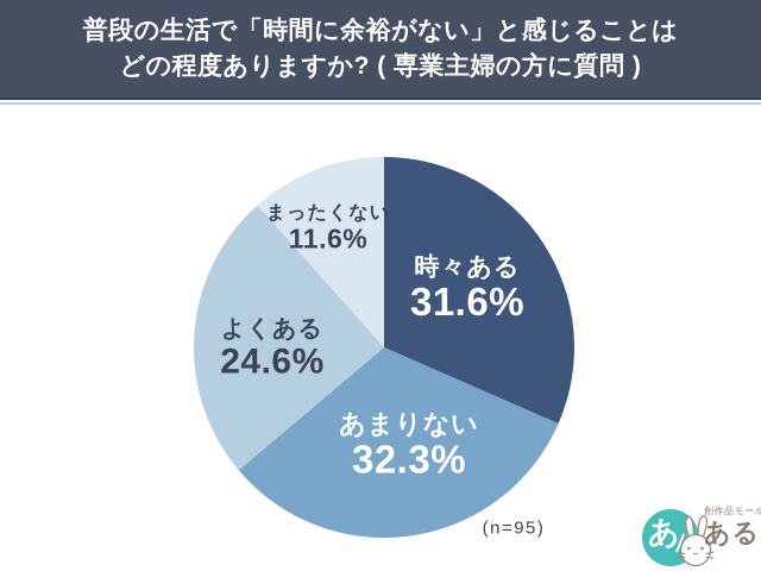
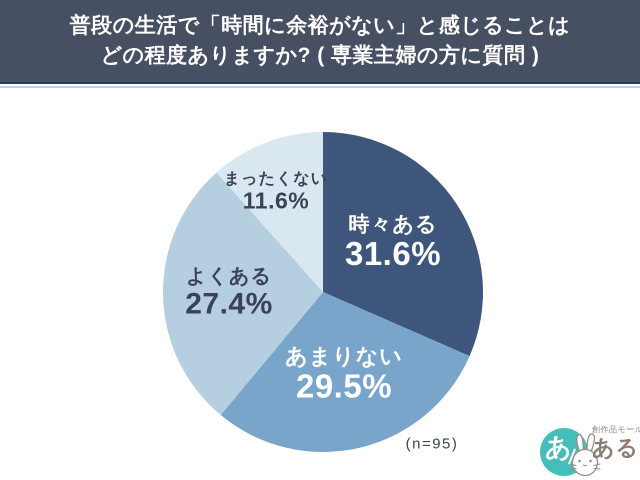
あまりない: 32.3% -> 29.5%
よくある: 24.6% -> 27.4%
